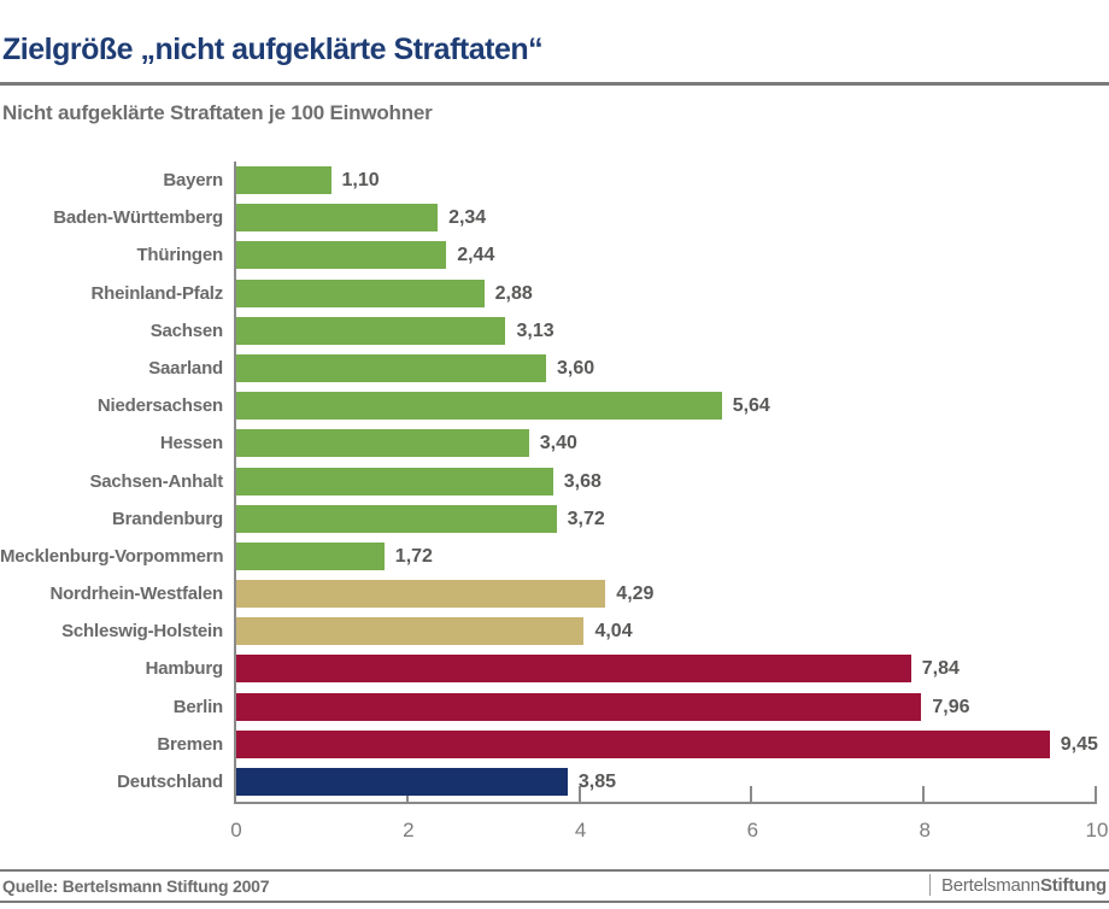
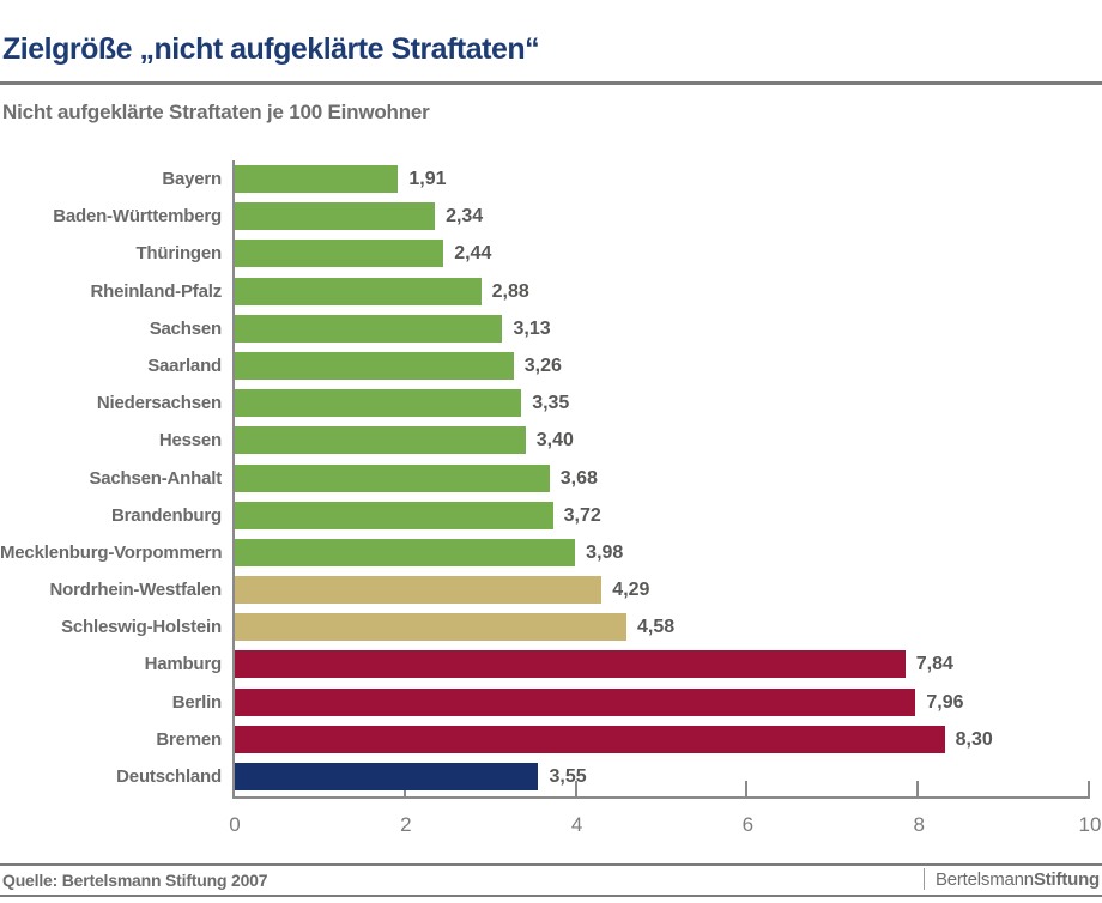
Bayern: 1,10 -> 1,91
Saarland: 3,60 -> 3,26
Niedersachsen: 5,64 -> 3,35
Mecklenburg-Vorpommern: 1,72 -> 3,98
Schleswig-Holstein: 4,04 -> 4,58
Bremen: 9,45 -> 8,30
Deutschland: 3,85 -> 3,55
